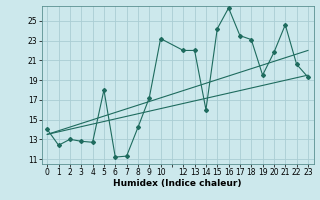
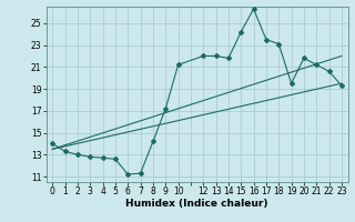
1: 12.4 -> 13.3
5: 18.0 -> 12.6
10: 23.2 -> 21.2
14: 16.0 -> 21.8
21: 24.6 -> 21.2
